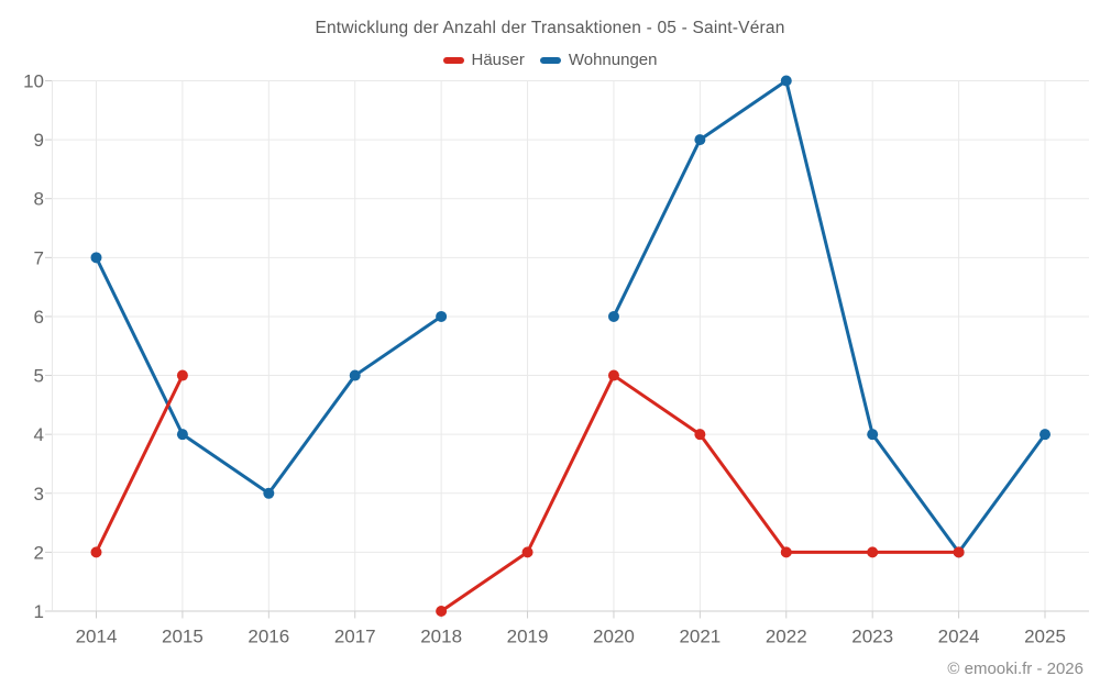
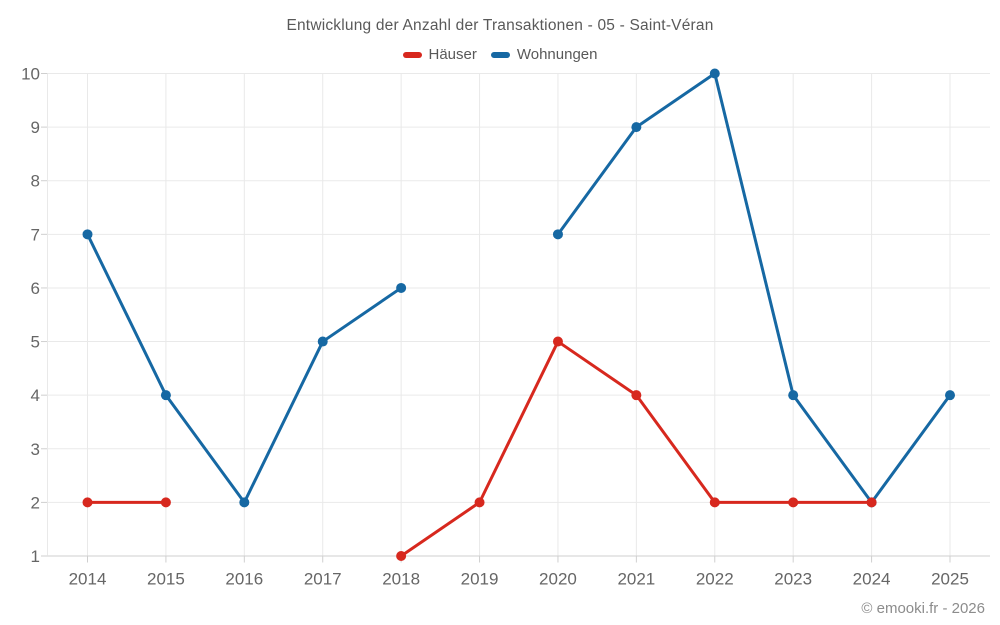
Häuser/2015: 5 -> 2
Wohnungen/2016: 3 -> 2
Wohnungen/2020: 6 -> 7
